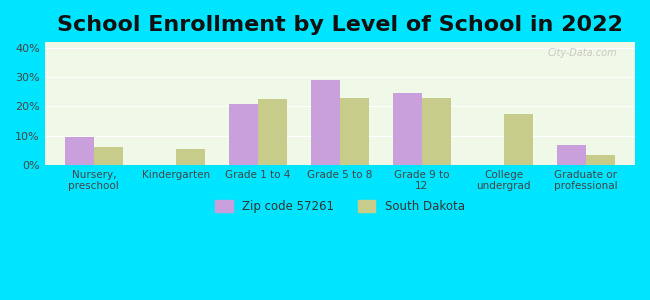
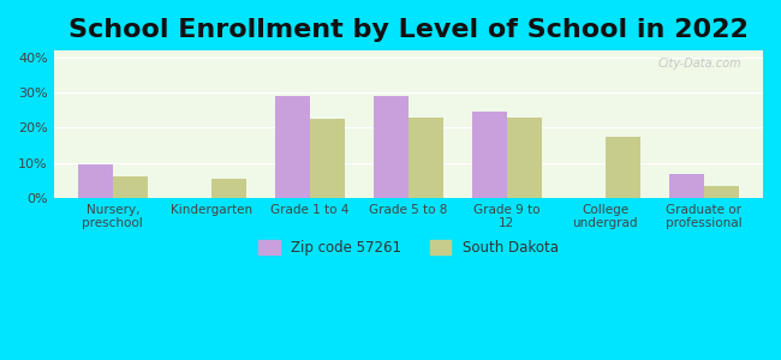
Zip code 57261/Grade 1 to 4: 21.0% -> 29.0%
